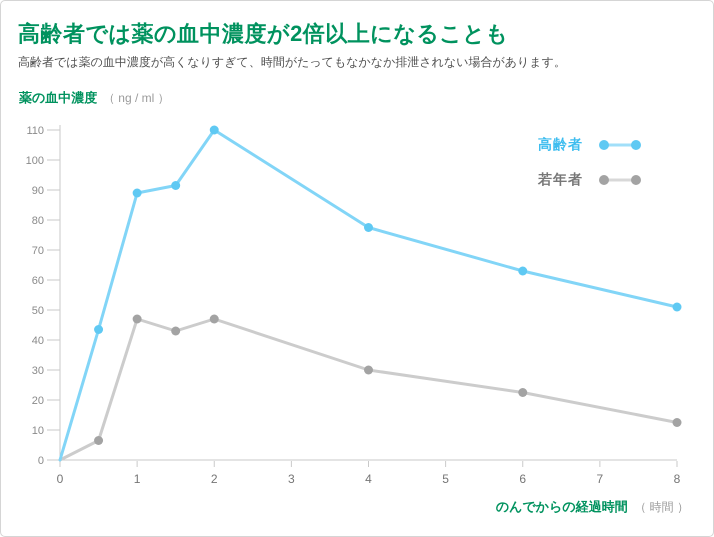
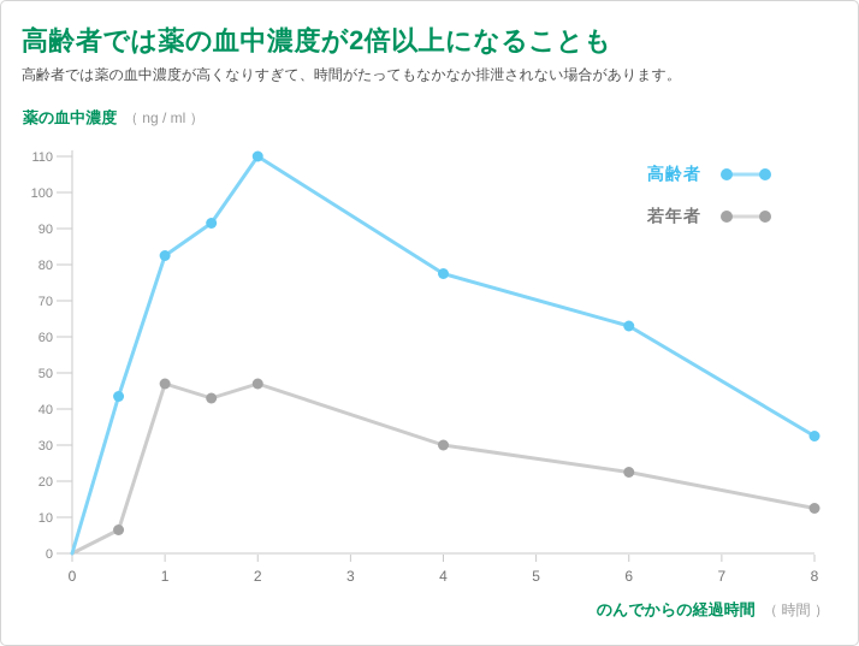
高齢者/1: 89 -> 82
高齢者/8: 51 -> 32
